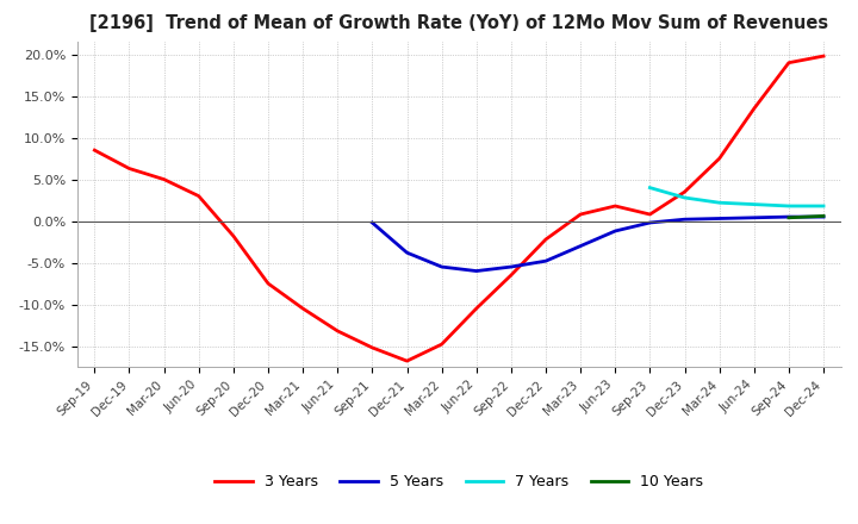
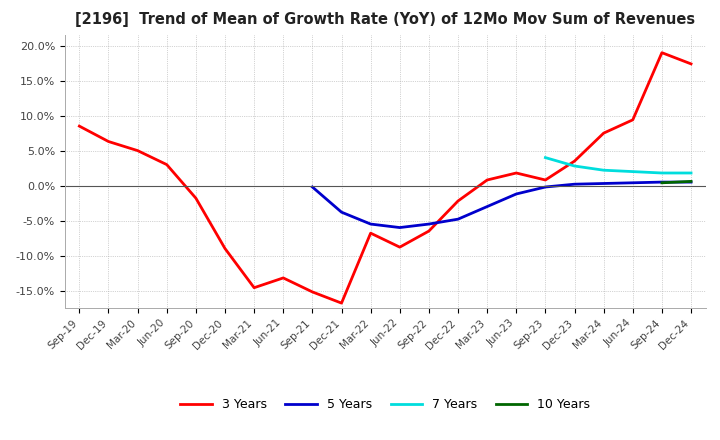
3 Years/Dec-20: -7.5% -> -9.0%
3 Years/Mar-21: -10.5% -> -14.6%
3 Years/Mar-22: -14.8% -> -6.8%
3 Years/Jun-22: -10.5% -> -8.8%
3 Years/Jun-24: 13.5% -> 9.4%
3 Years/Dec-24: 19.8% -> 17.4%
